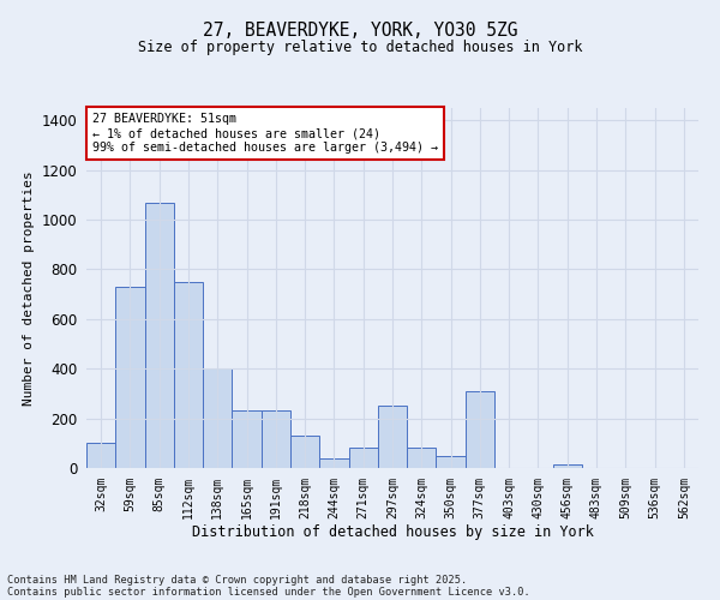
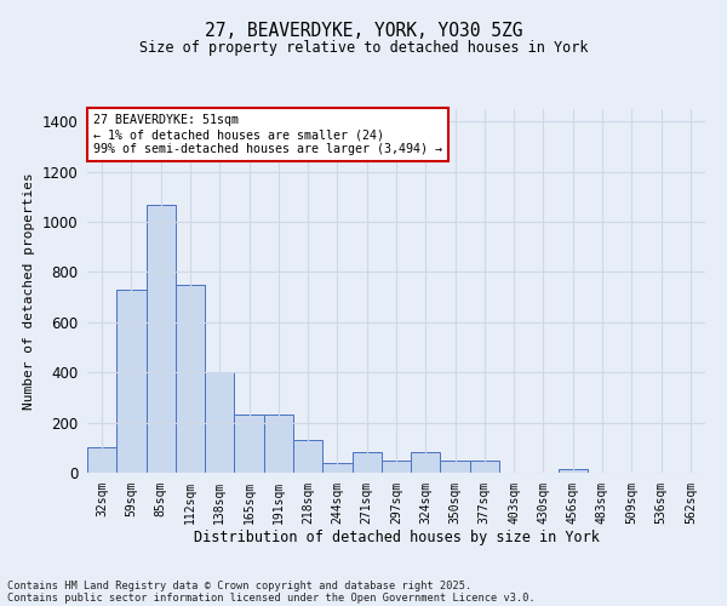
297sqm: 250 -> 50
377sqm: 310 -> 50
